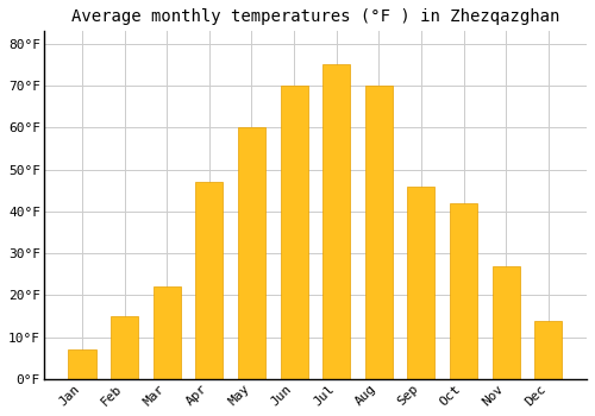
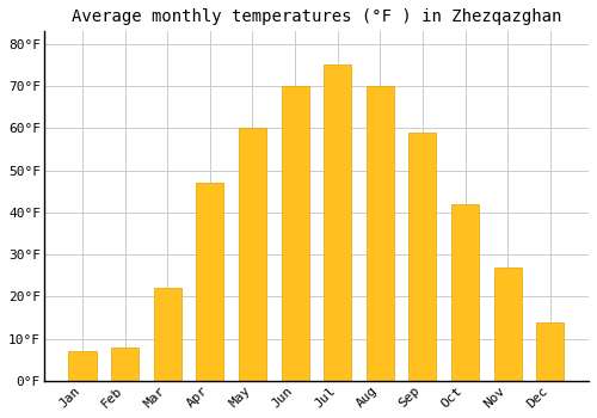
Feb: 15°F -> 8°F
Sep: 46°F -> 59°F
